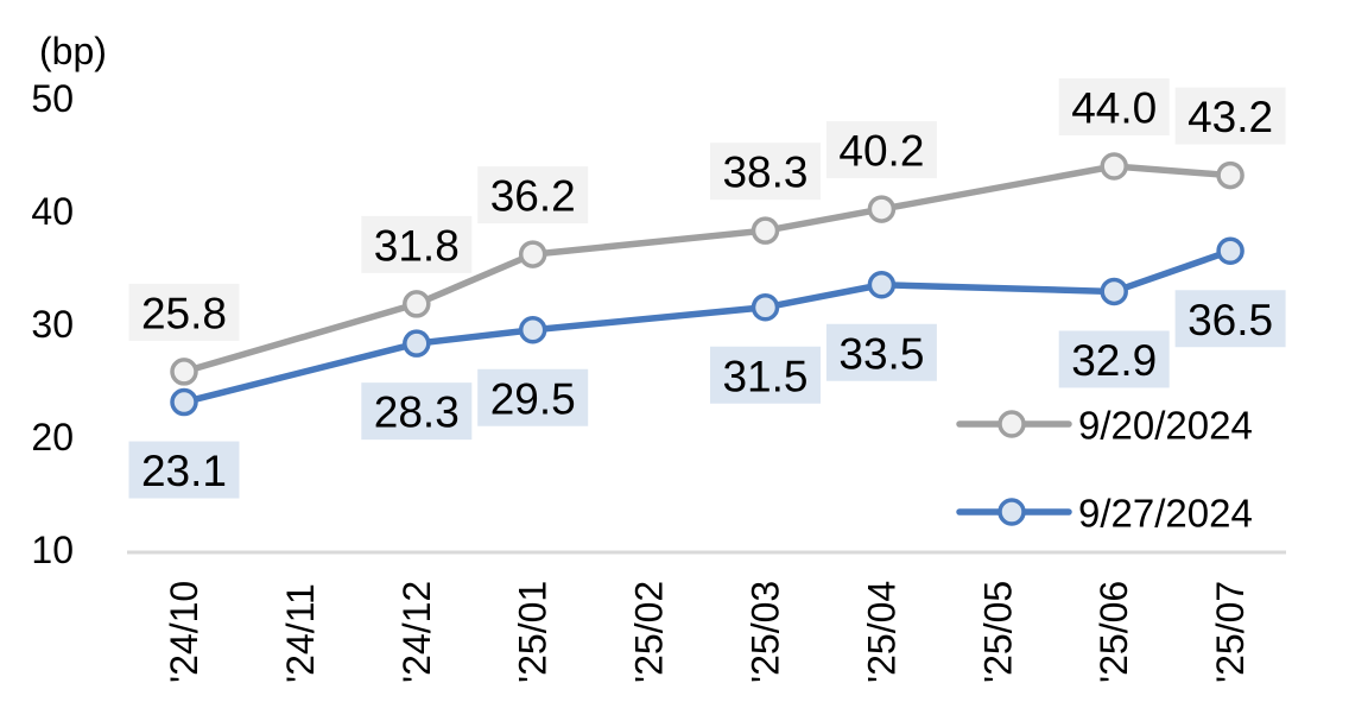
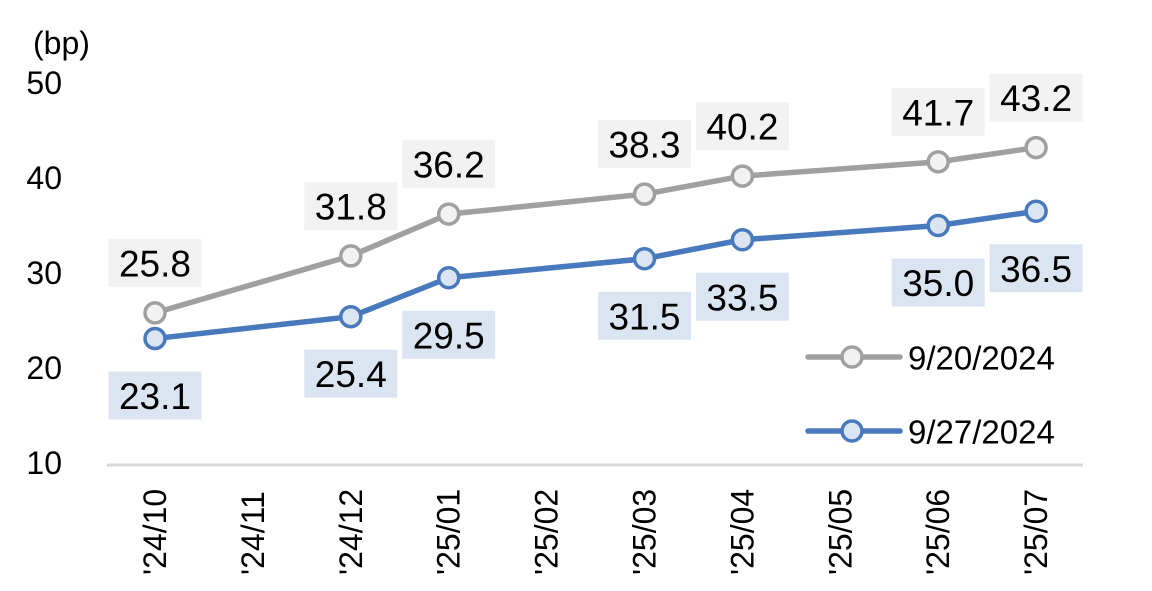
9/27/2024/'24/12: 28.3 -> 25.4
9/20/2024/'25/06: 44.0 -> 41.7
9/27/2024/'25/06: 32.9 -> 35.0
